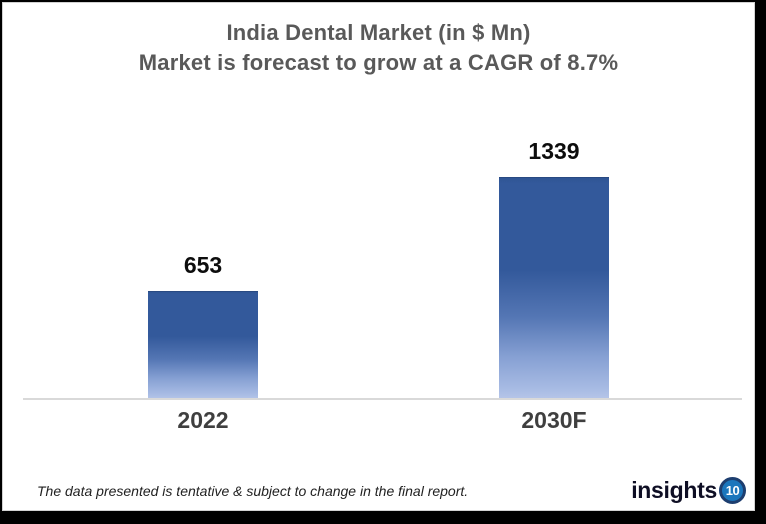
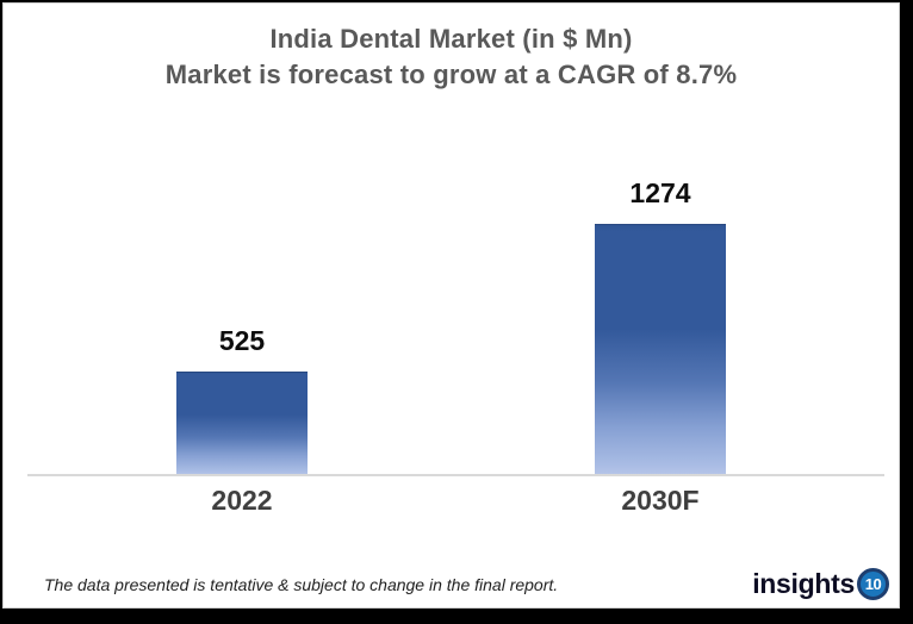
2022: 653 -> 525
2030F: 1339 -> 1274
